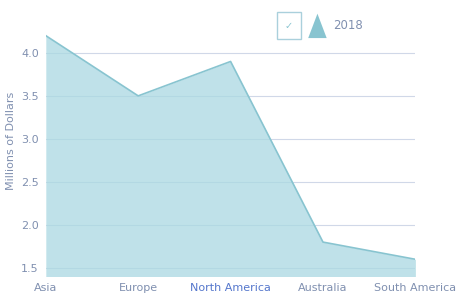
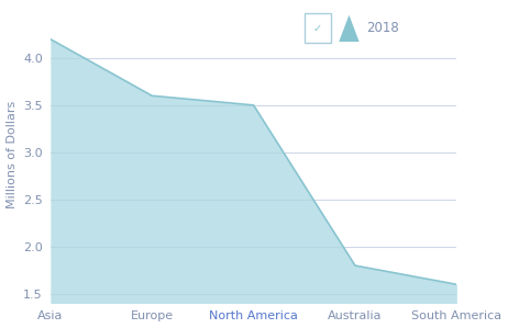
Europe: 3.5 -> 3.6
North America: 3.9 -> 3.5
